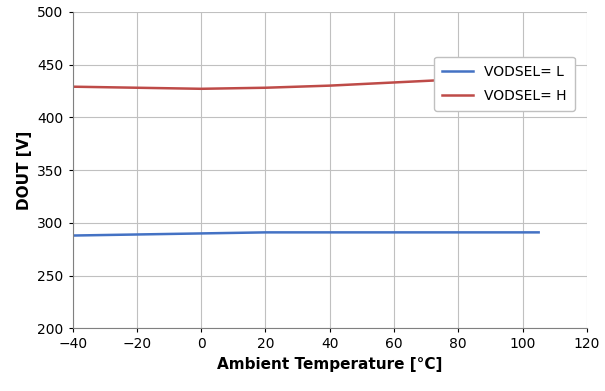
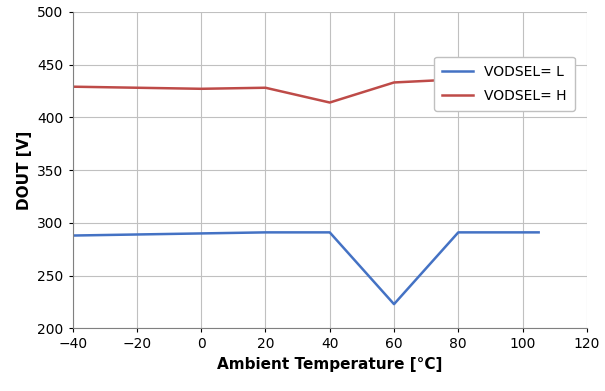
VODSEL= H/40: 430 -> 414
VODSEL= L/60: 291 -> 223
